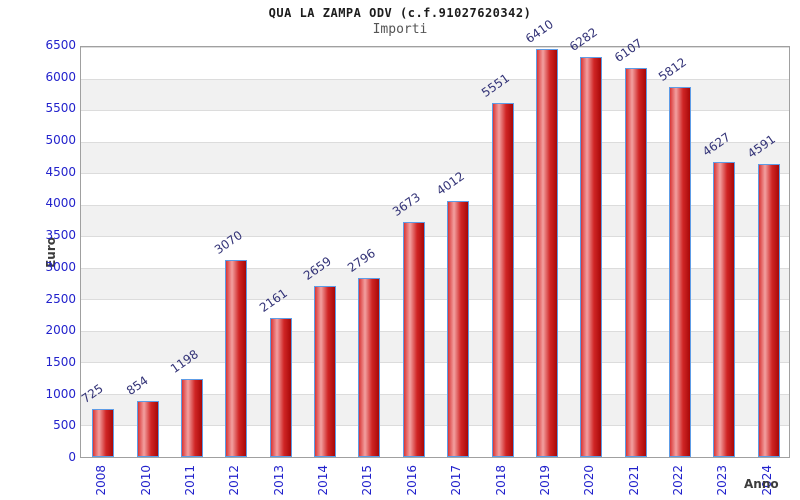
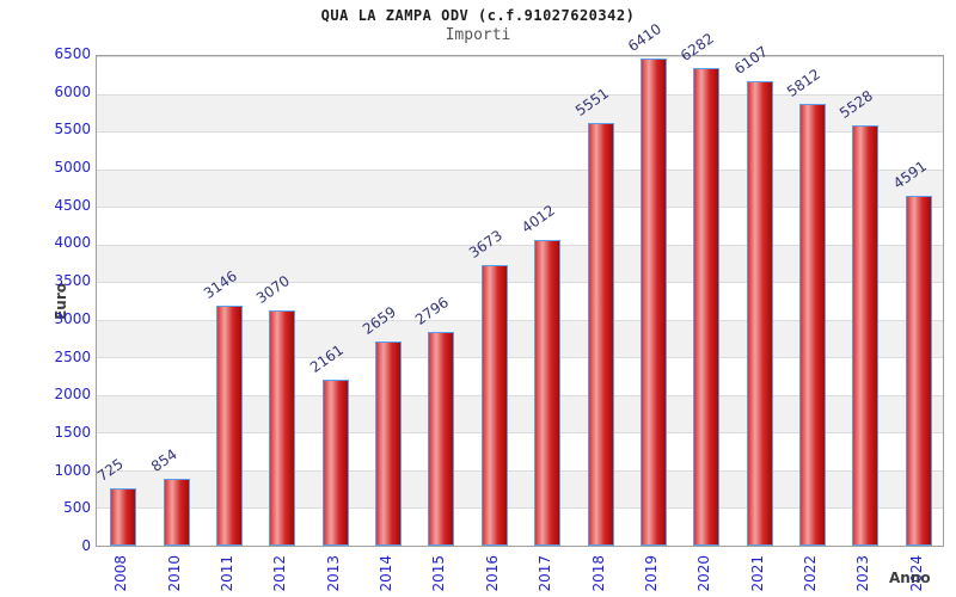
2011: 1198 -> 3146
2023: 4627 -> 5528
